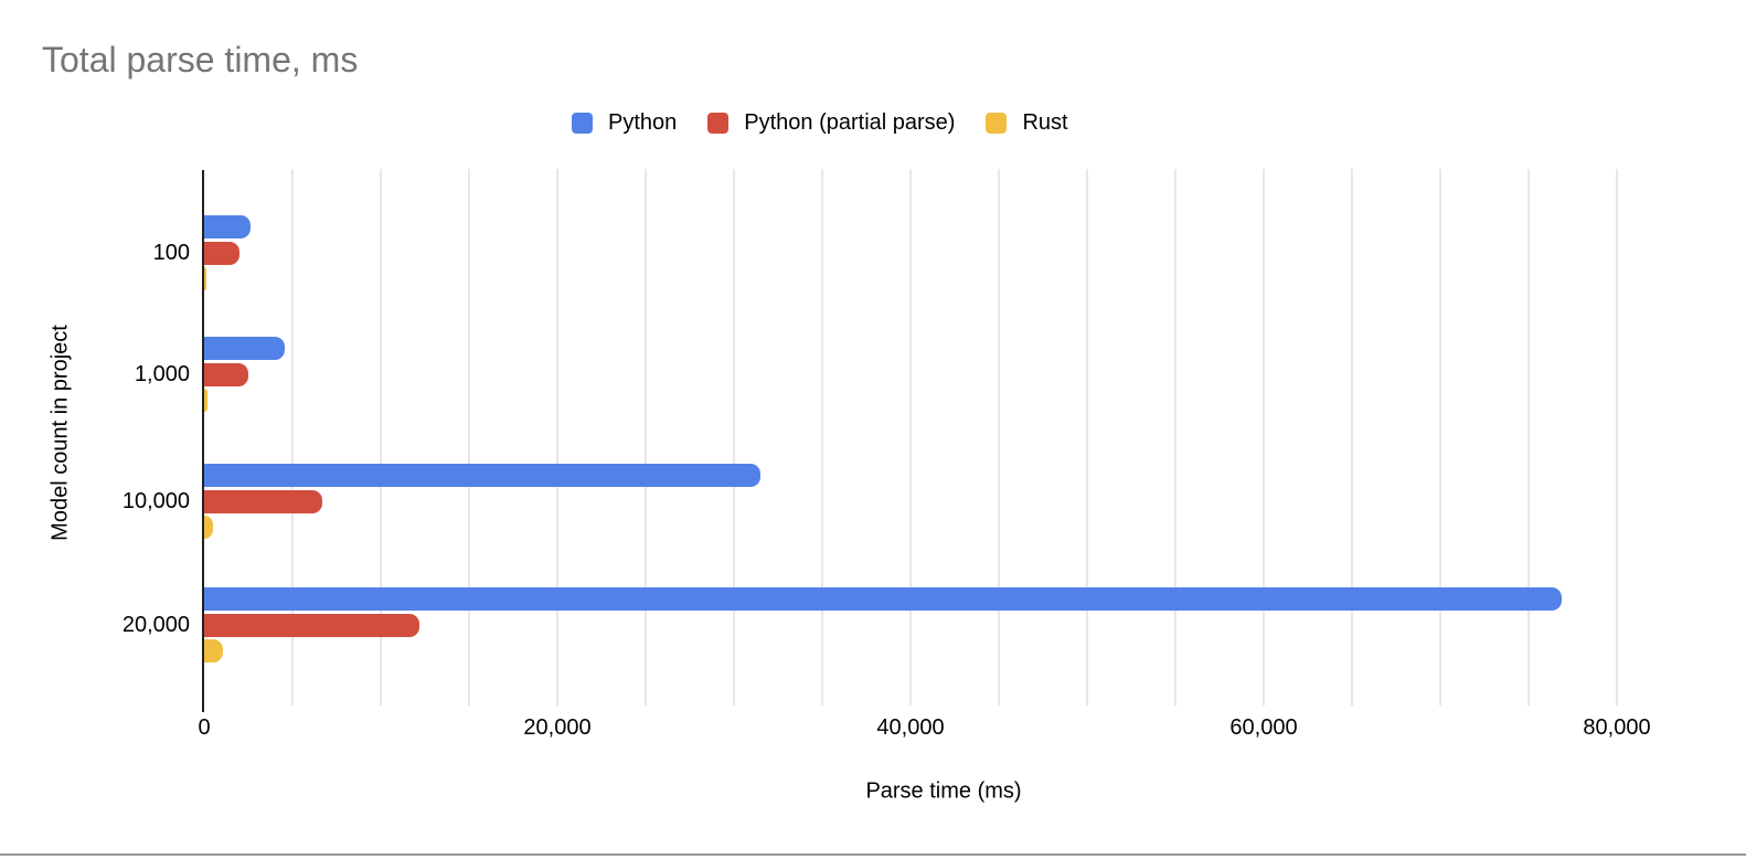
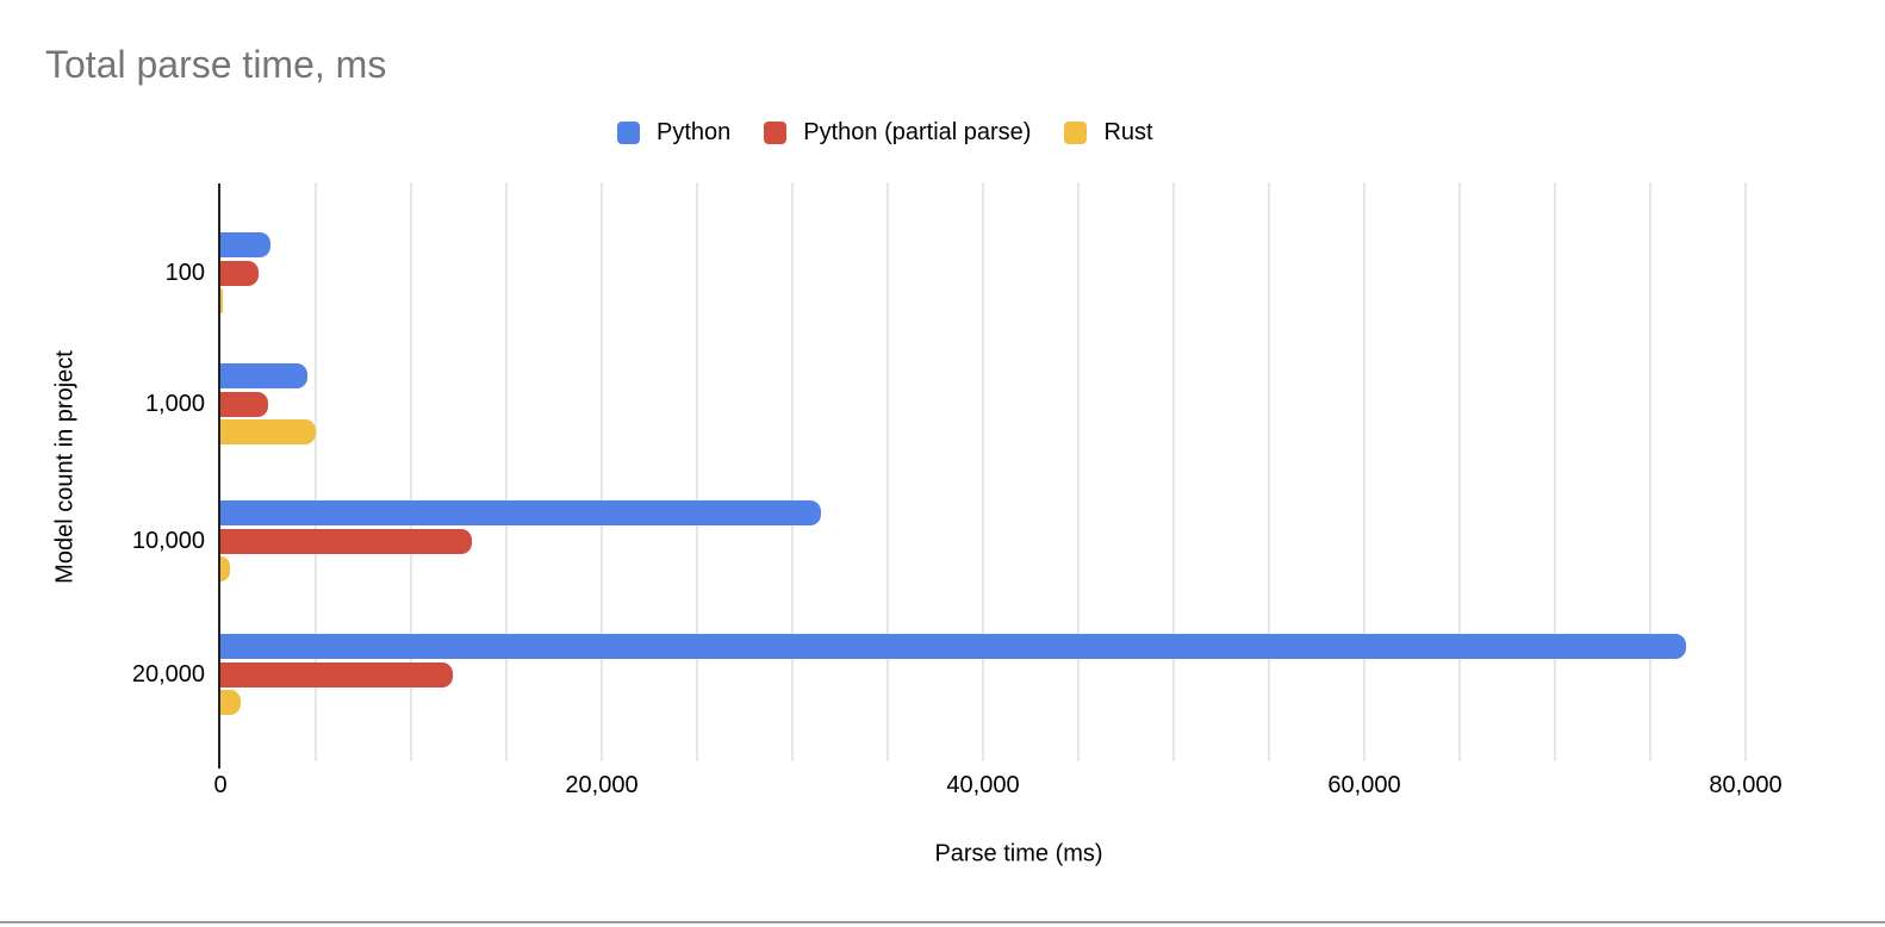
Rust/1,000: 200 -> 5000
Python (partial parse)/10,000: 6700 -> 13200
